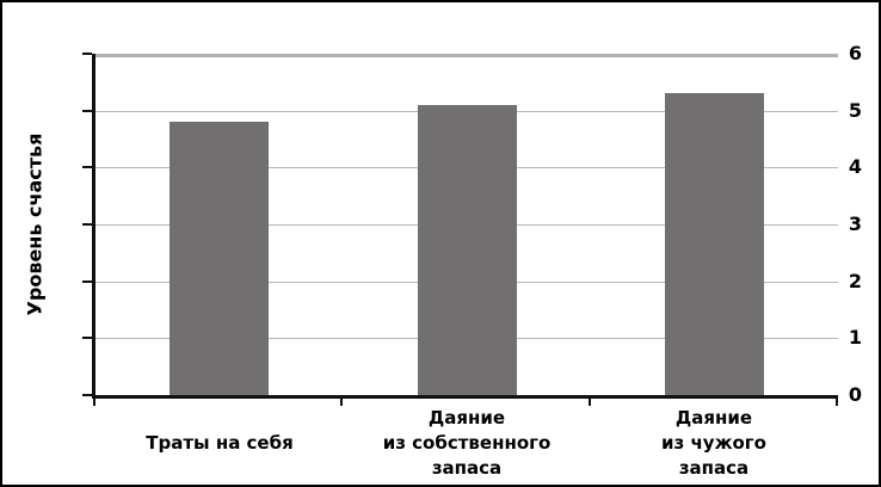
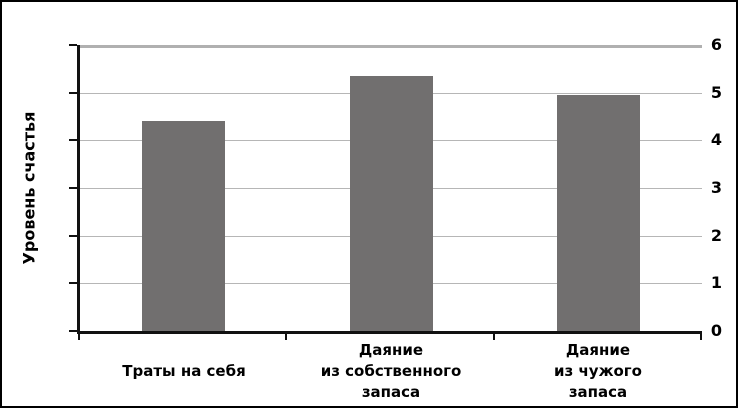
Траты на себя: 4.8 -> 4.4
Даяние из собственного запаса: 5.1 -> 5.3
Даяние из чужого запаса: 5.3 -> 5.0
